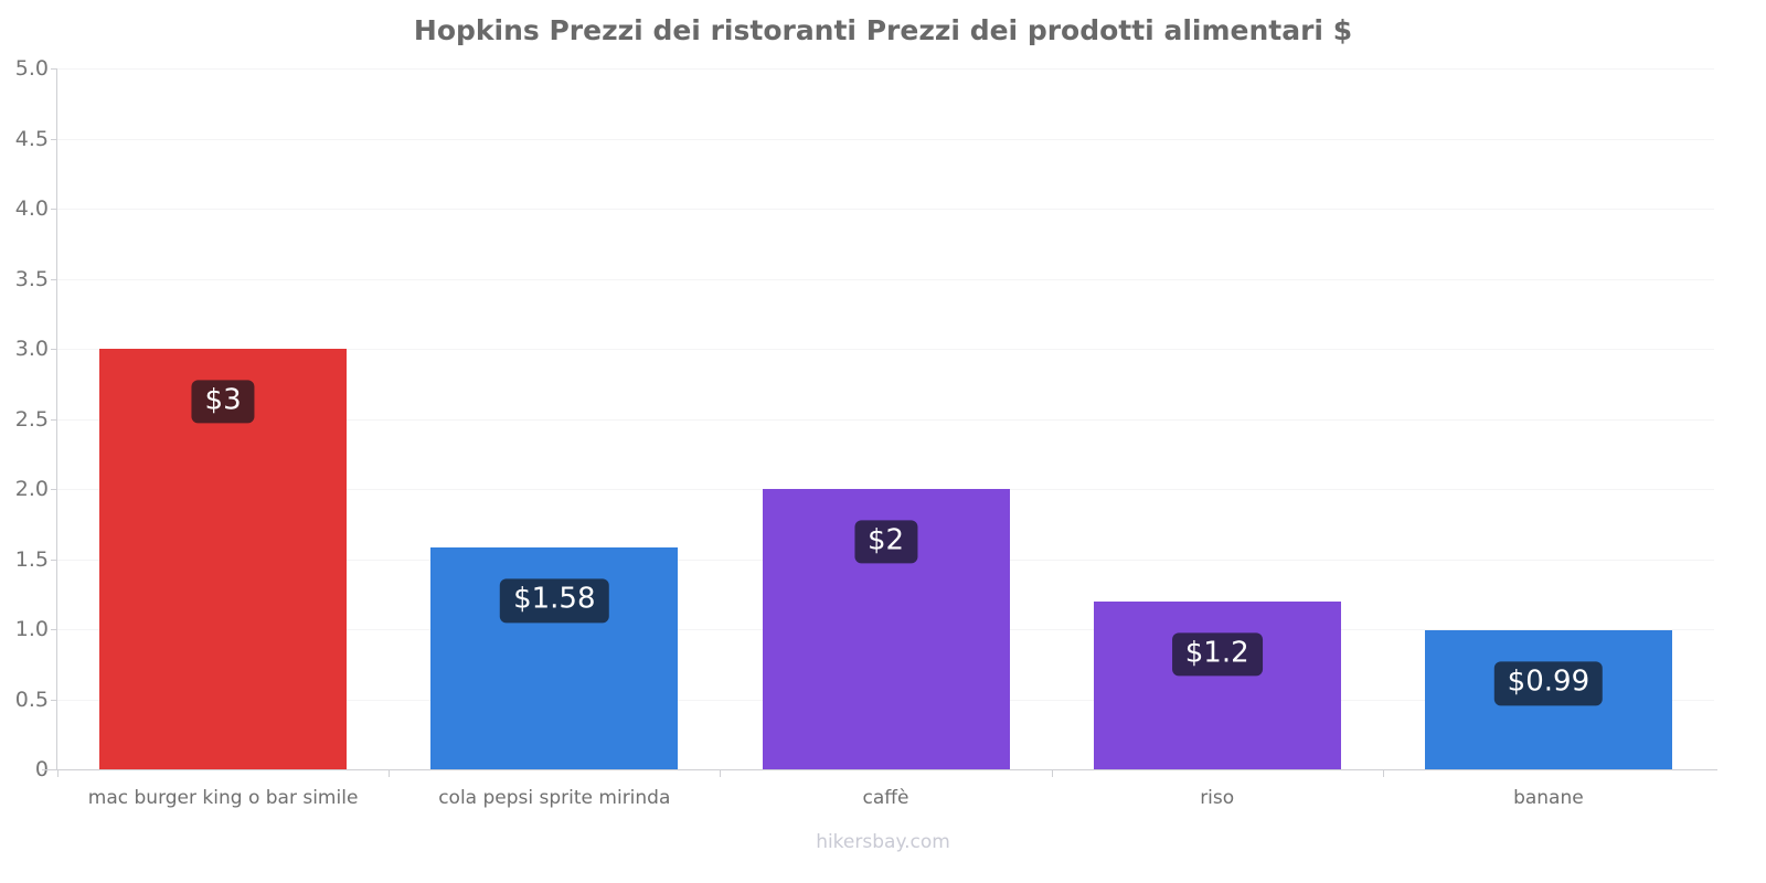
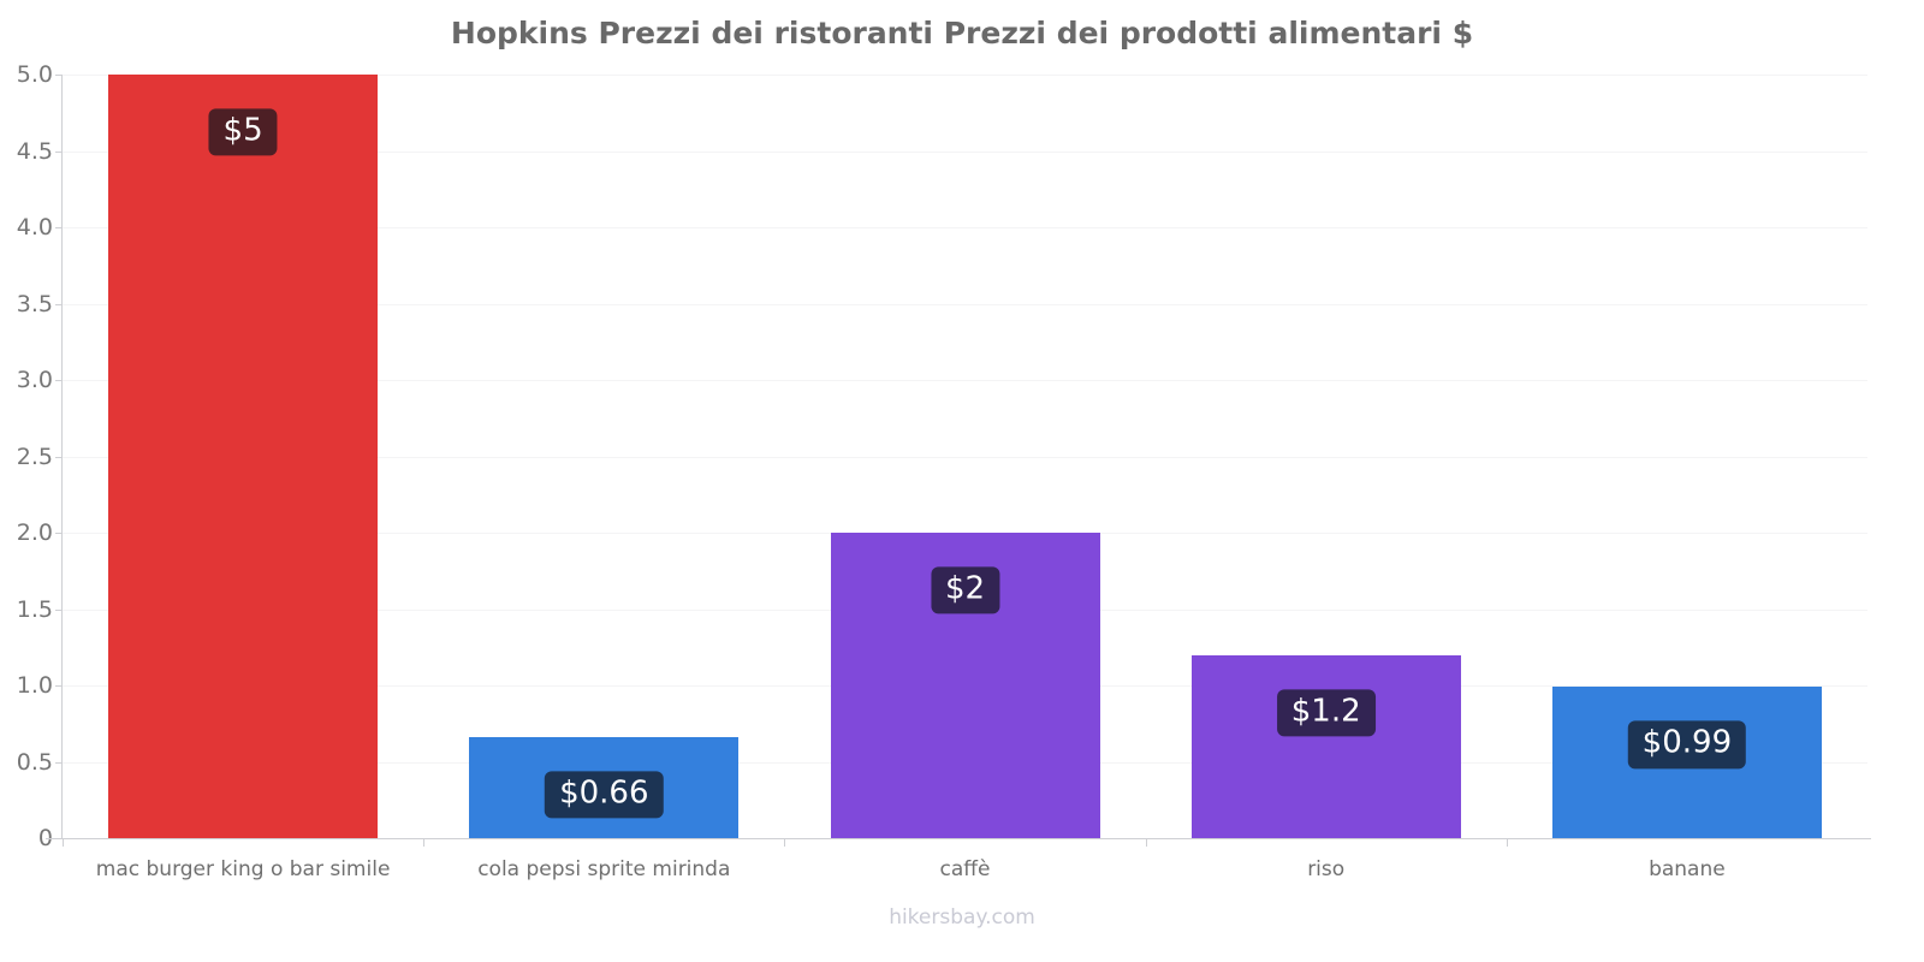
mac burger king o bar simile: $3 -> $5
cola pepsi sprite mirinda: $1.58 -> $0.66
